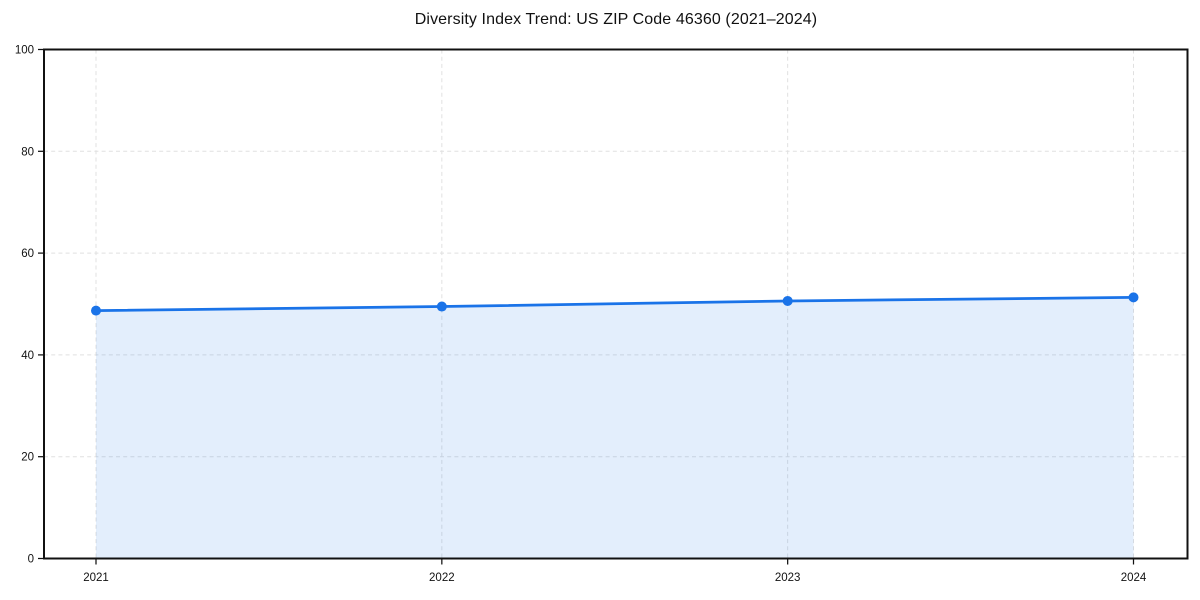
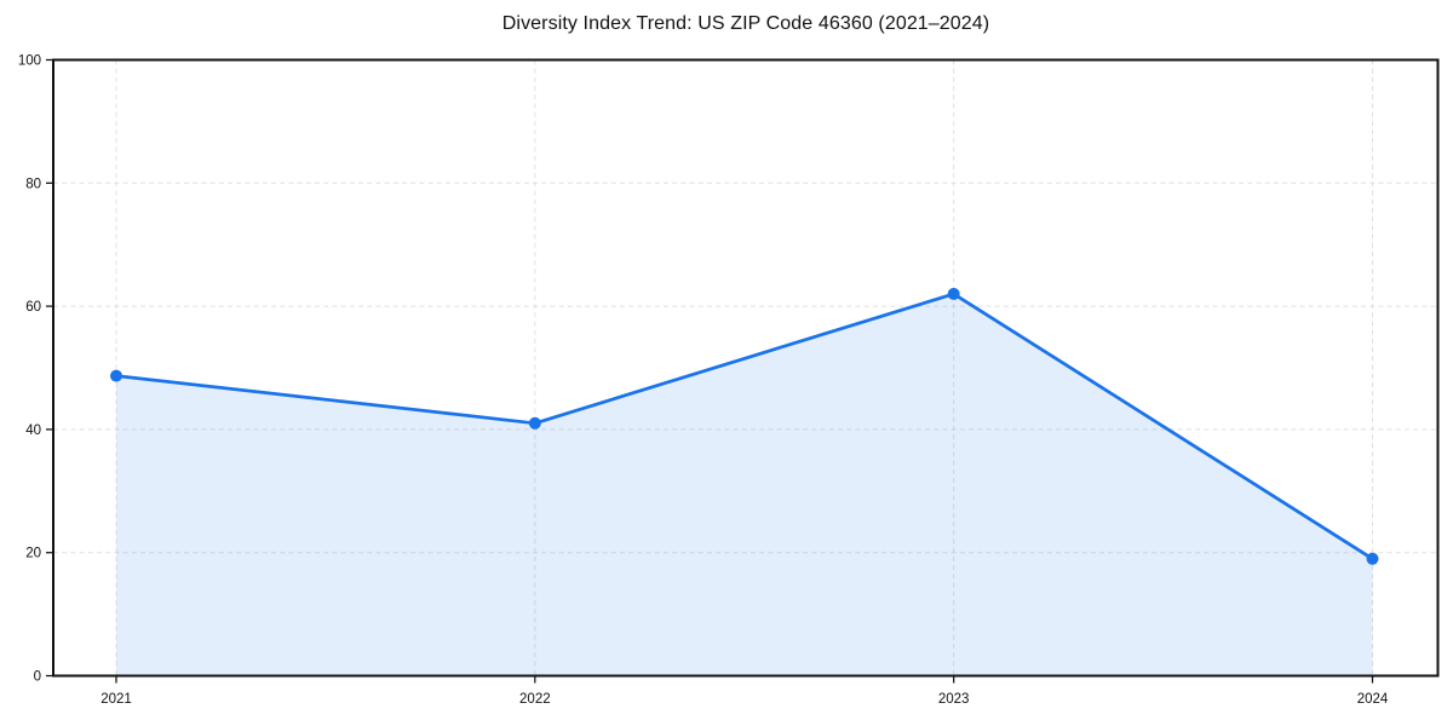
2022: 50 -> 41
2023: 51 -> 62
2024: 51 -> 19
